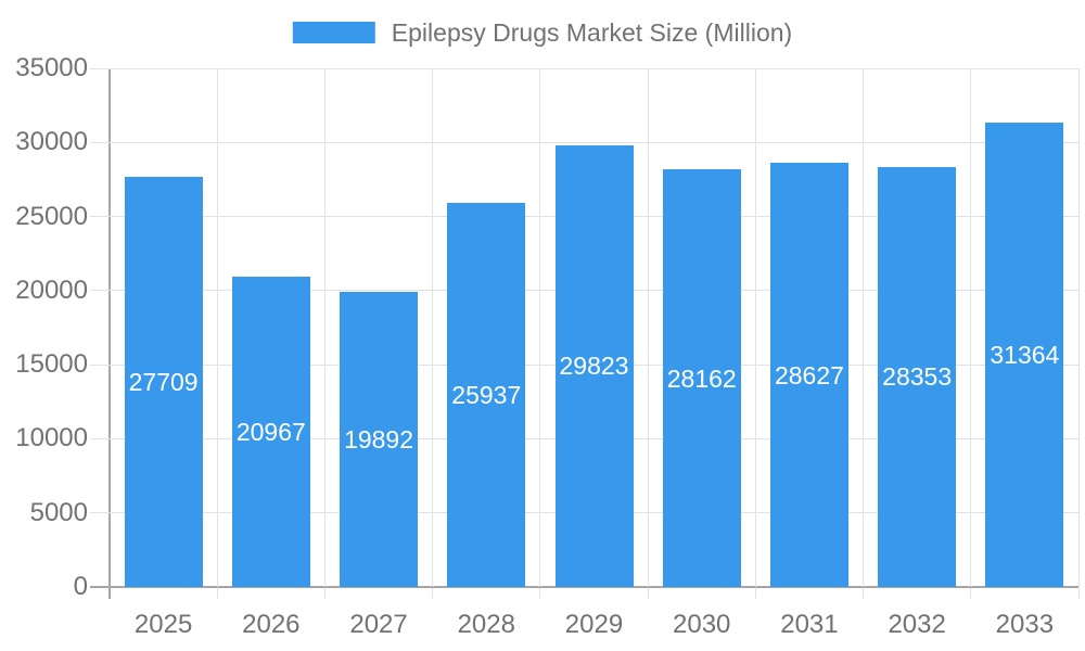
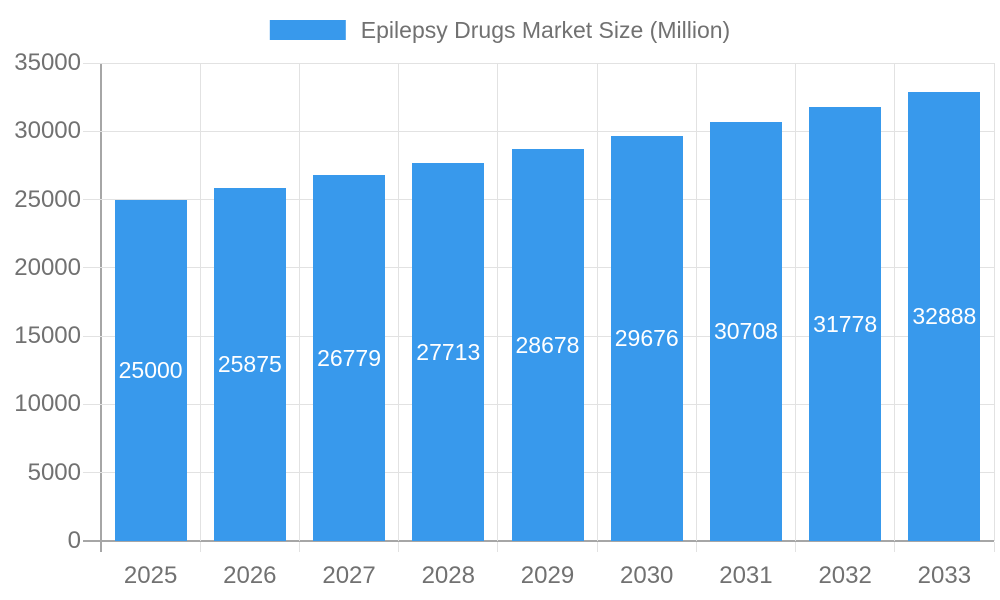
2025: 27709 -> 25000
2026: 20967 -> 25875
2027: 19892 -> 26779
2028: 25937 -> 27713
2029: 29823 -> 28678
2030: 28162 -> 29676
2031: 28627 -> 30708
2032: 28353 -> 31778
2033: 31364 -> 32888
